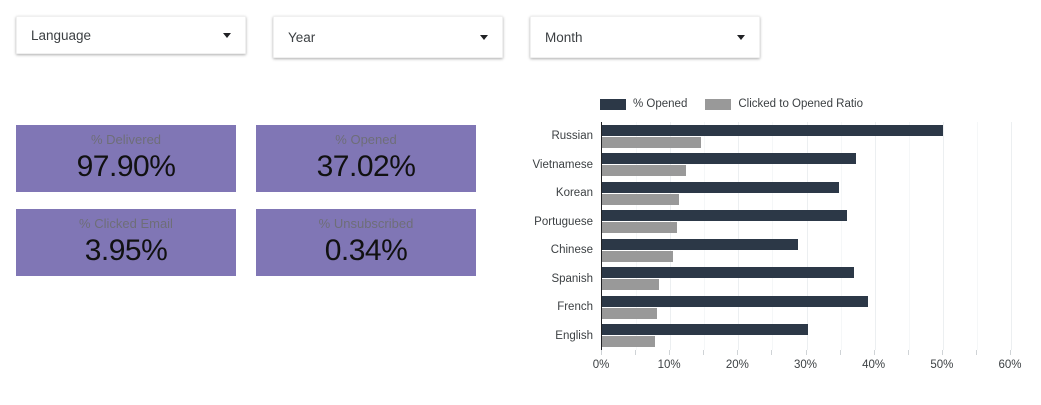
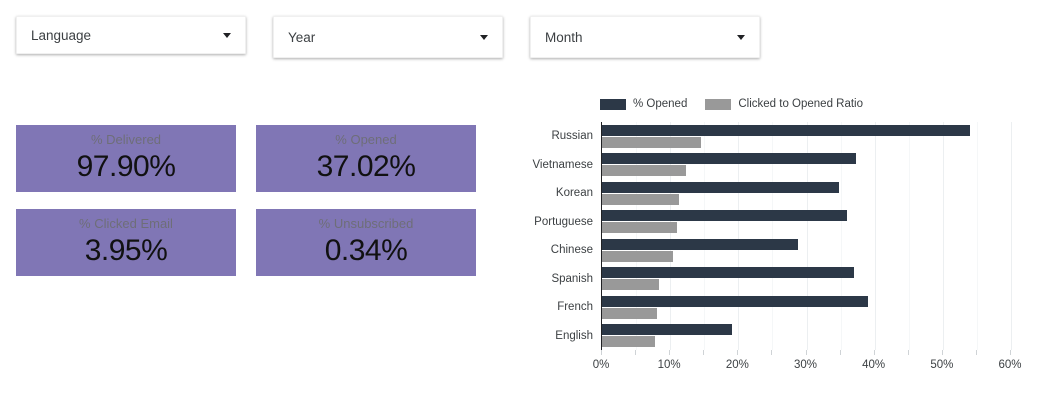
% Opened/Russian: 50% -> 54%
% Opened/English: 30% -> 19%
